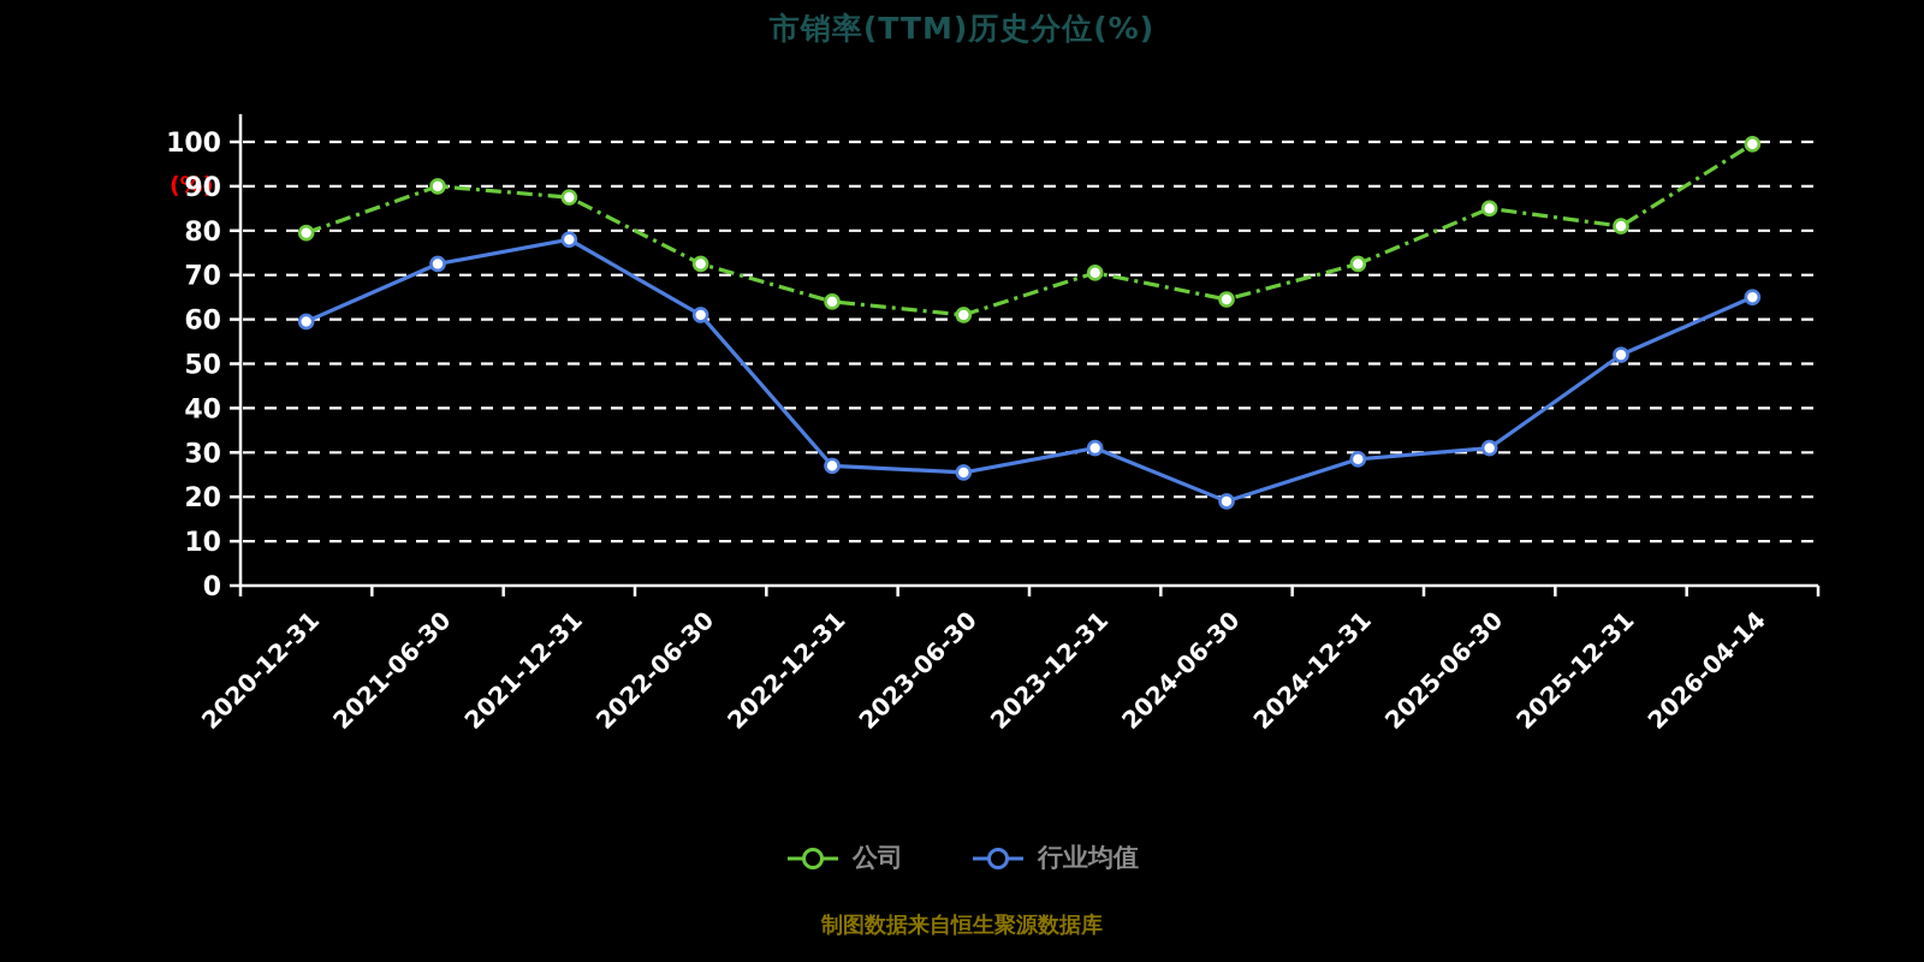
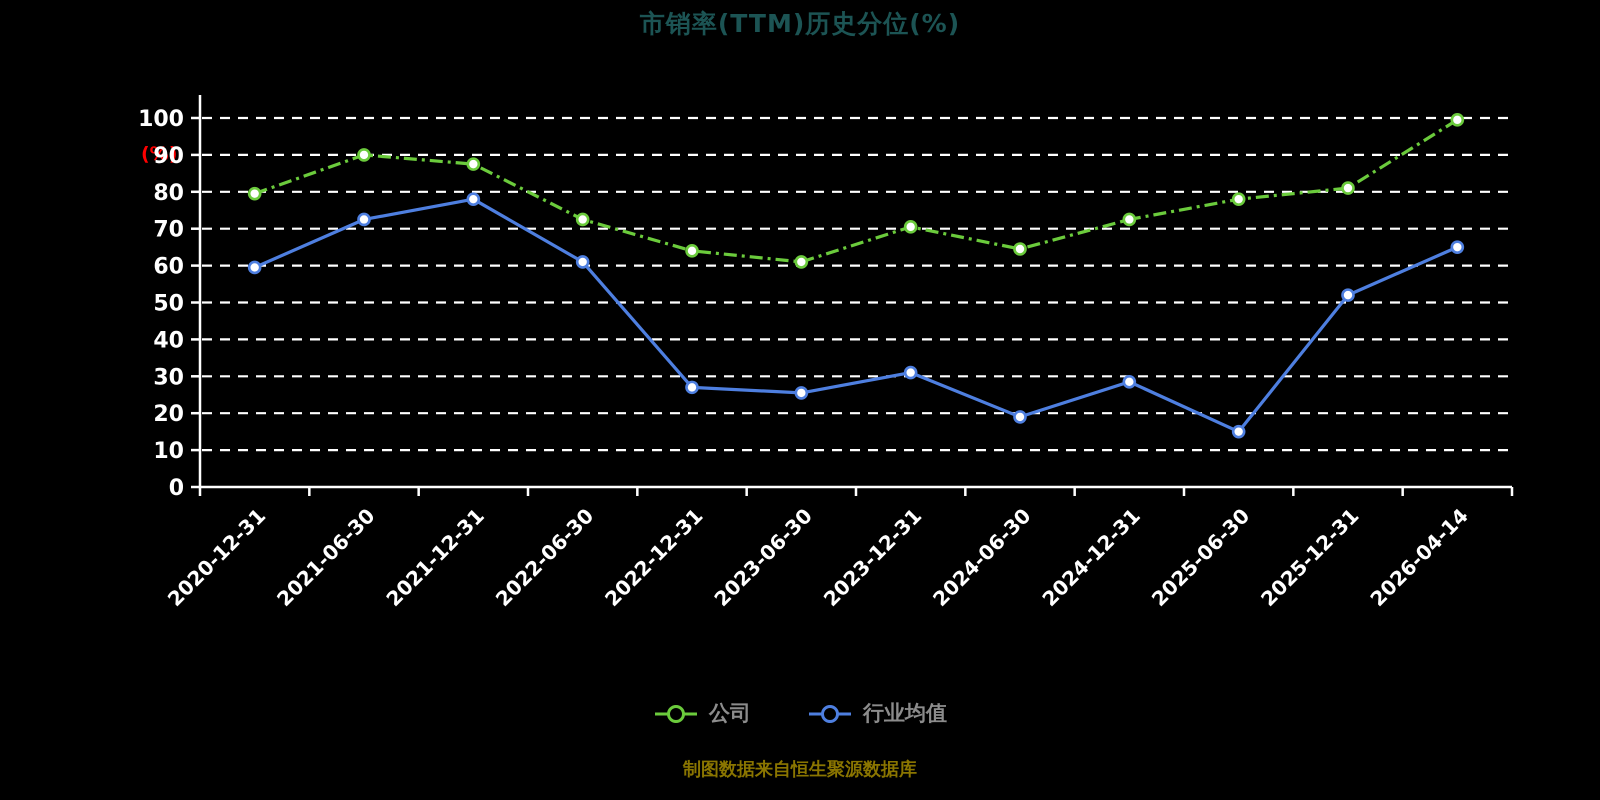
公司/2025-06-30: 85 -> 78
行业均值/2025-06-30: 31 -> 15
